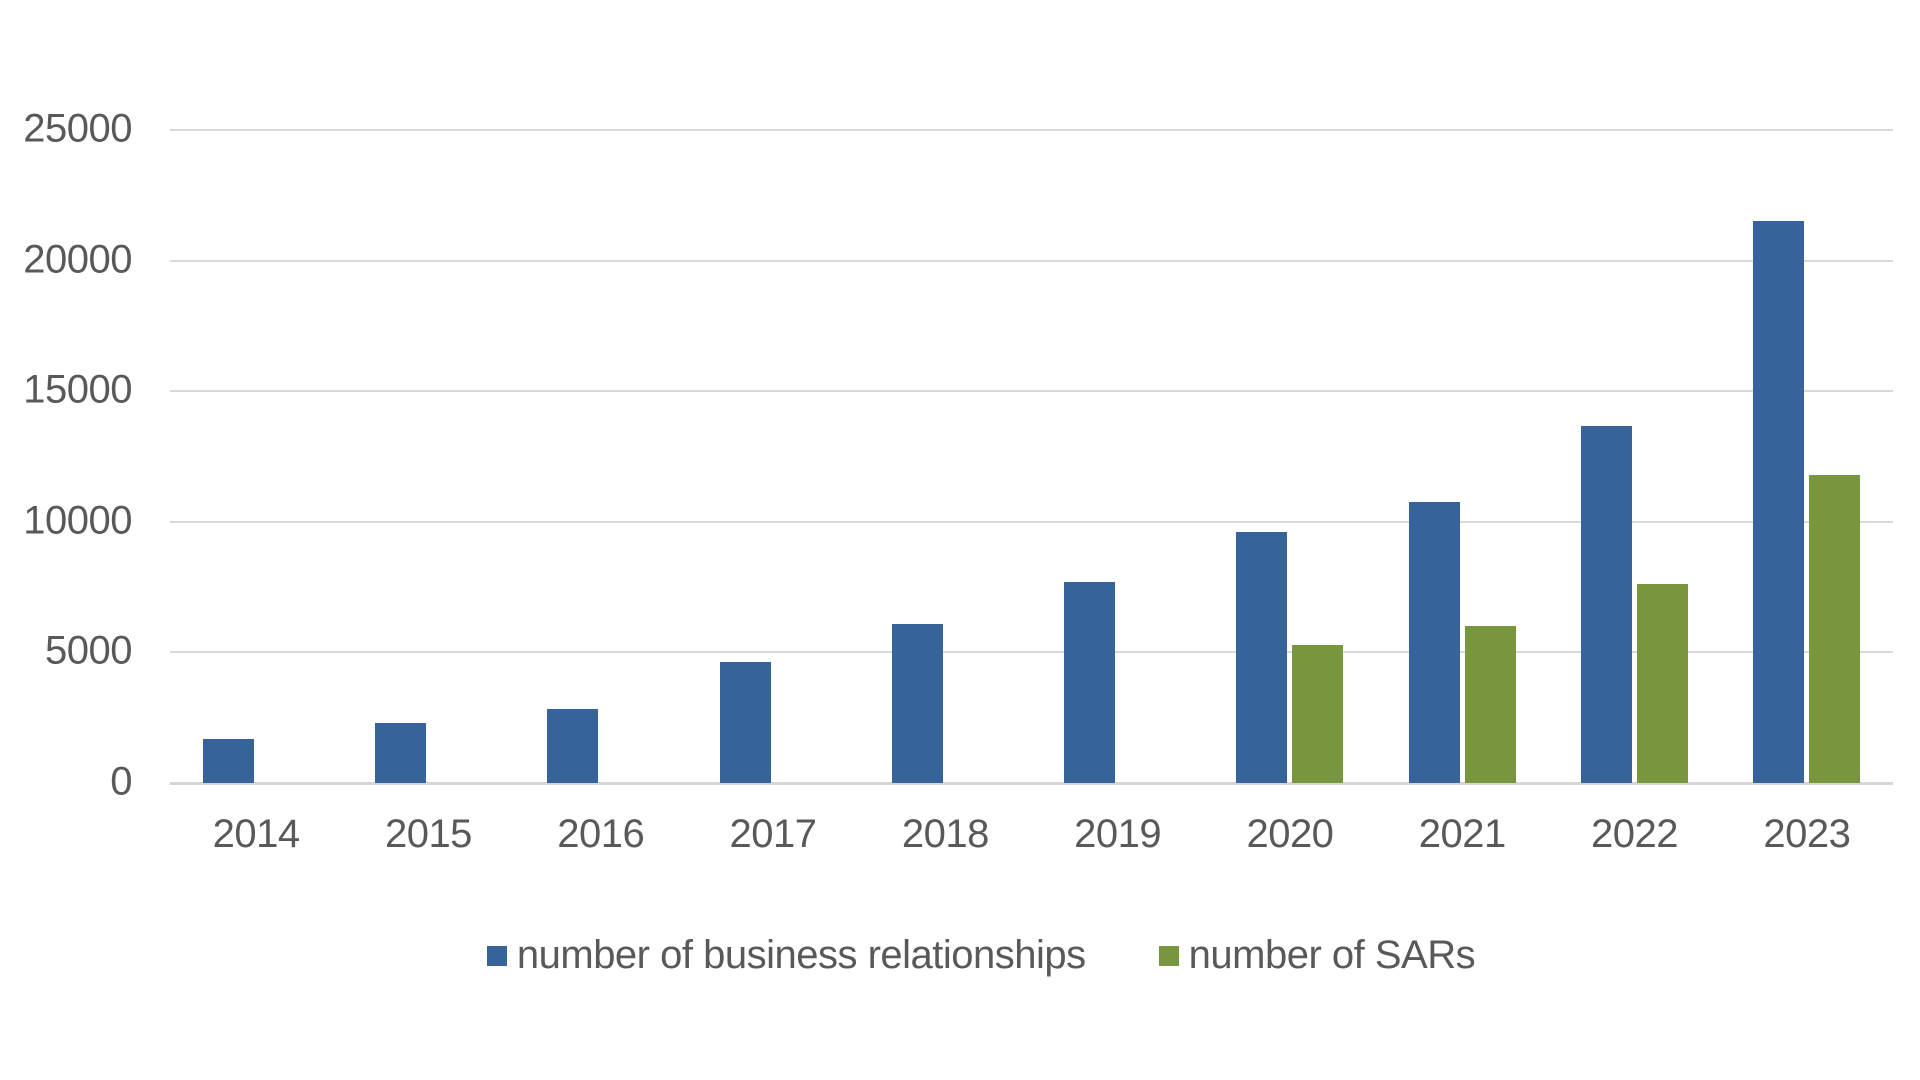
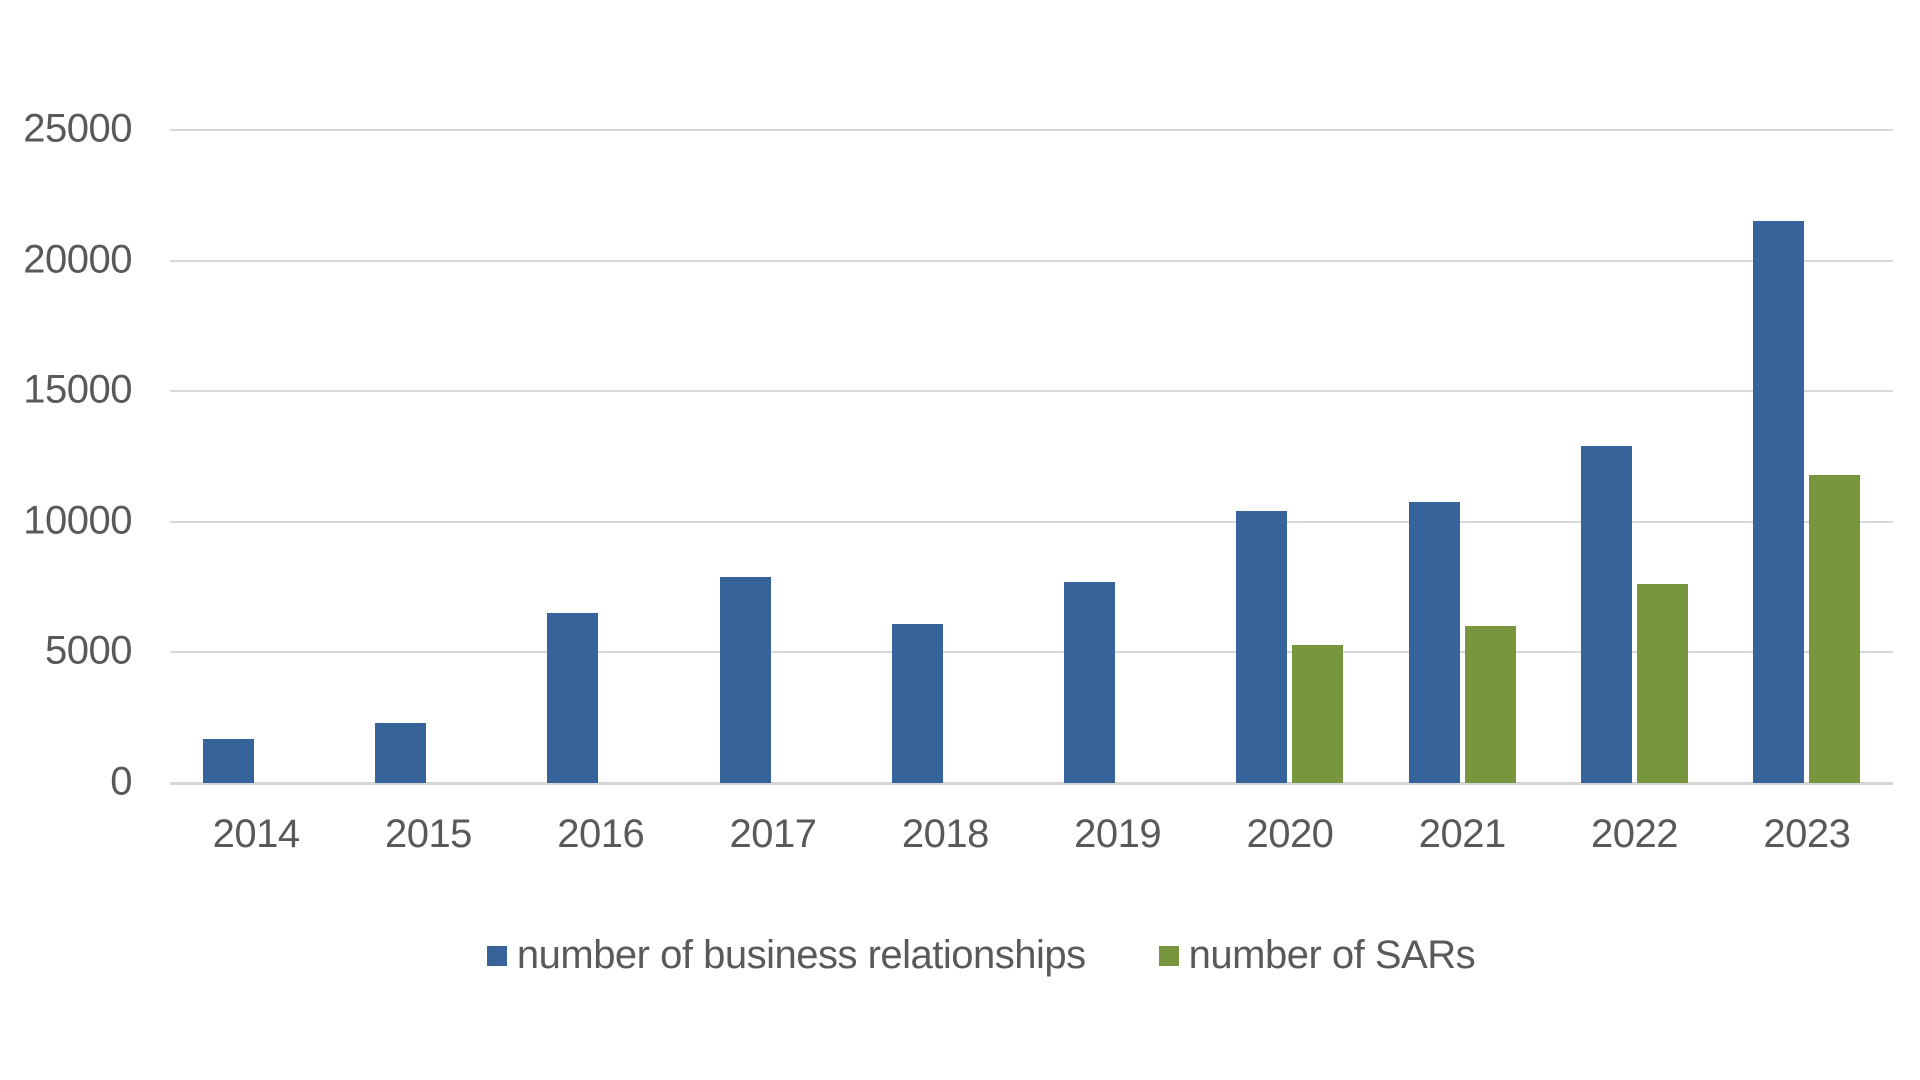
number of business relationships/2016: 2800 -> 6500
number of business relationships/2017: 4600 -> 7900
number of business relationships/2020: 9600 -> 10400
number of business relationships/2022: 13600 -> 12900
